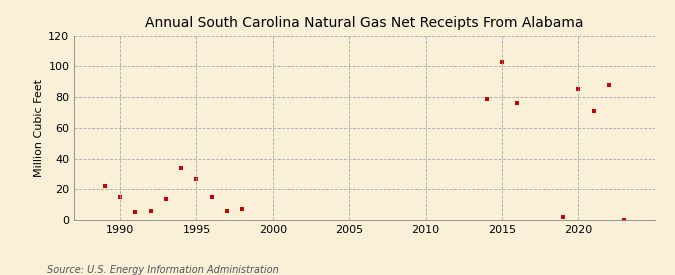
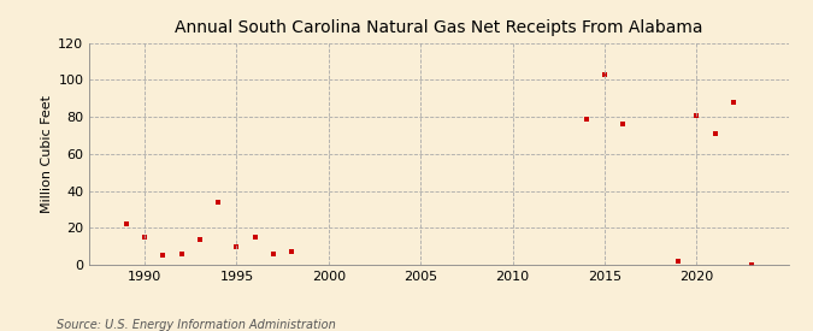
1995: 27 -> 10
2020: 85 -> 81
